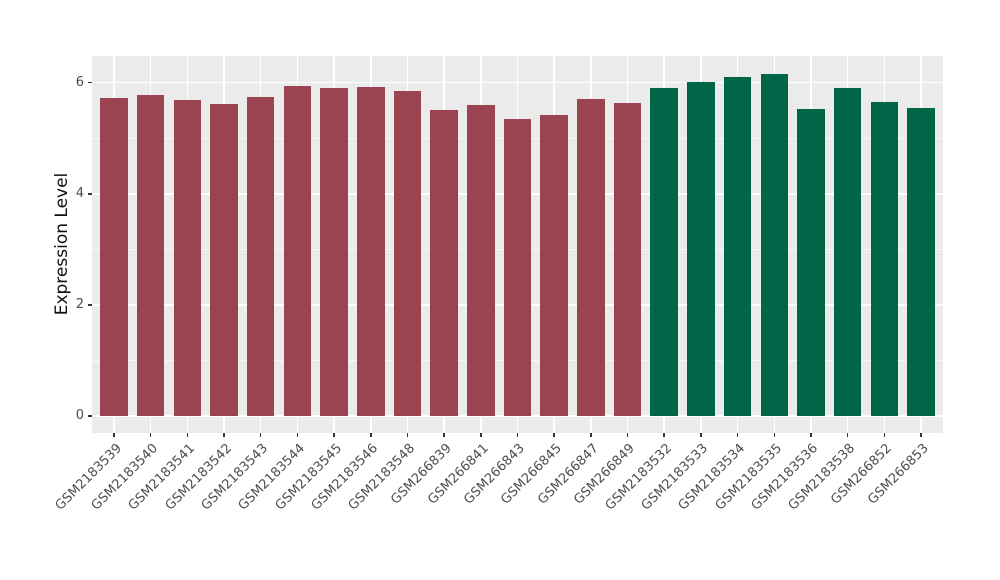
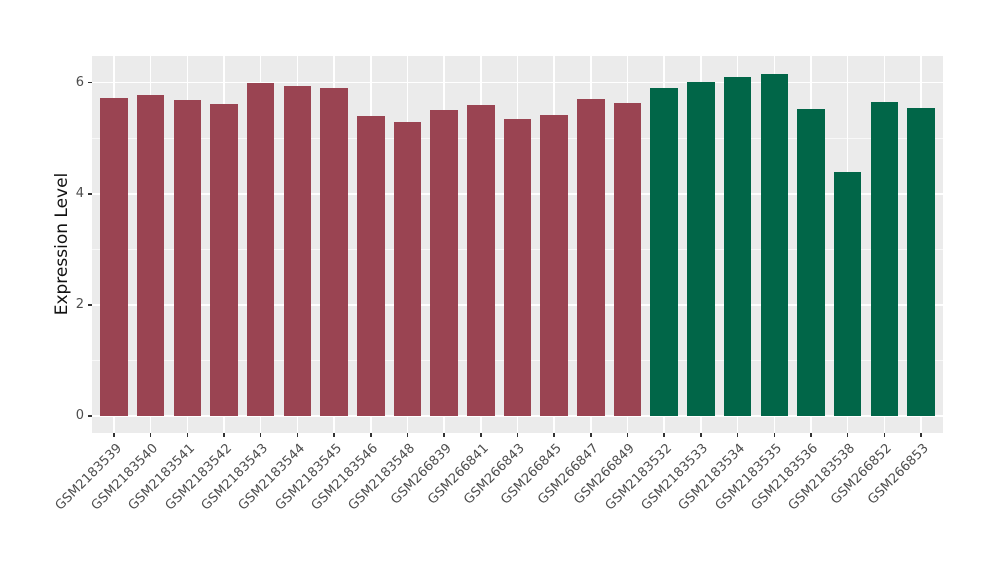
GSM2183543: 5.8 -> 6.0
GSM2183546: 5.9 -> 5.4
GSM2183548: 5.8 -> 5.3
GSM2183538: 5.9 -> 4.4
